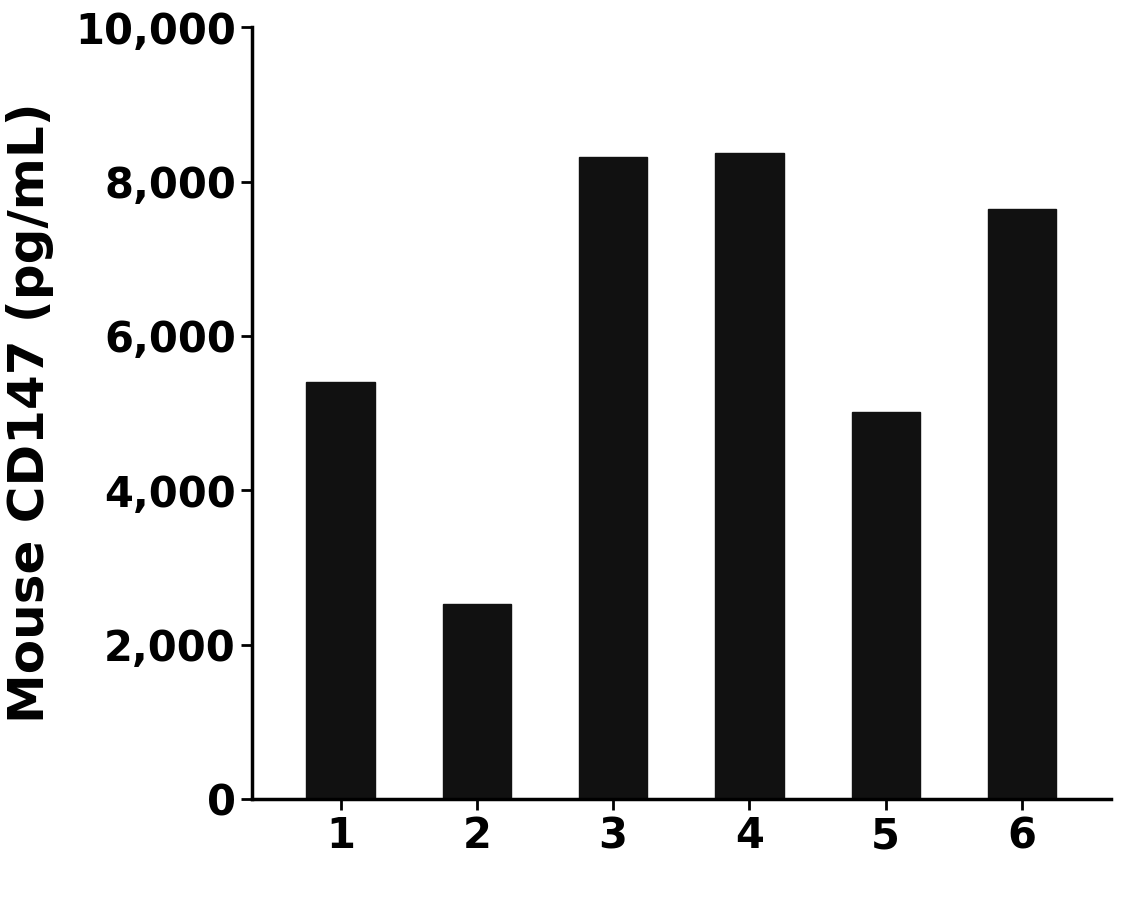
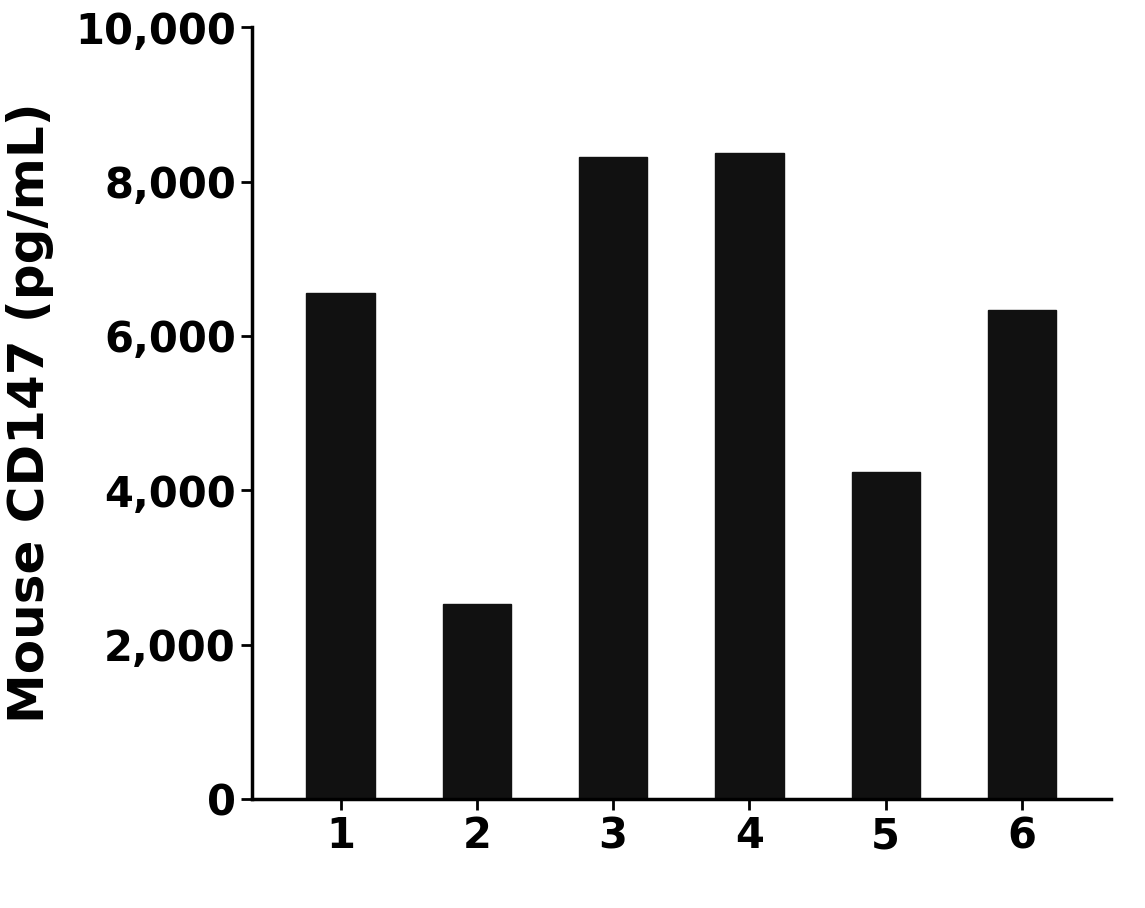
1: 5,400 -> 6,560
5: 5,010 -> 4,240
6: 7,650 -> 6,340
